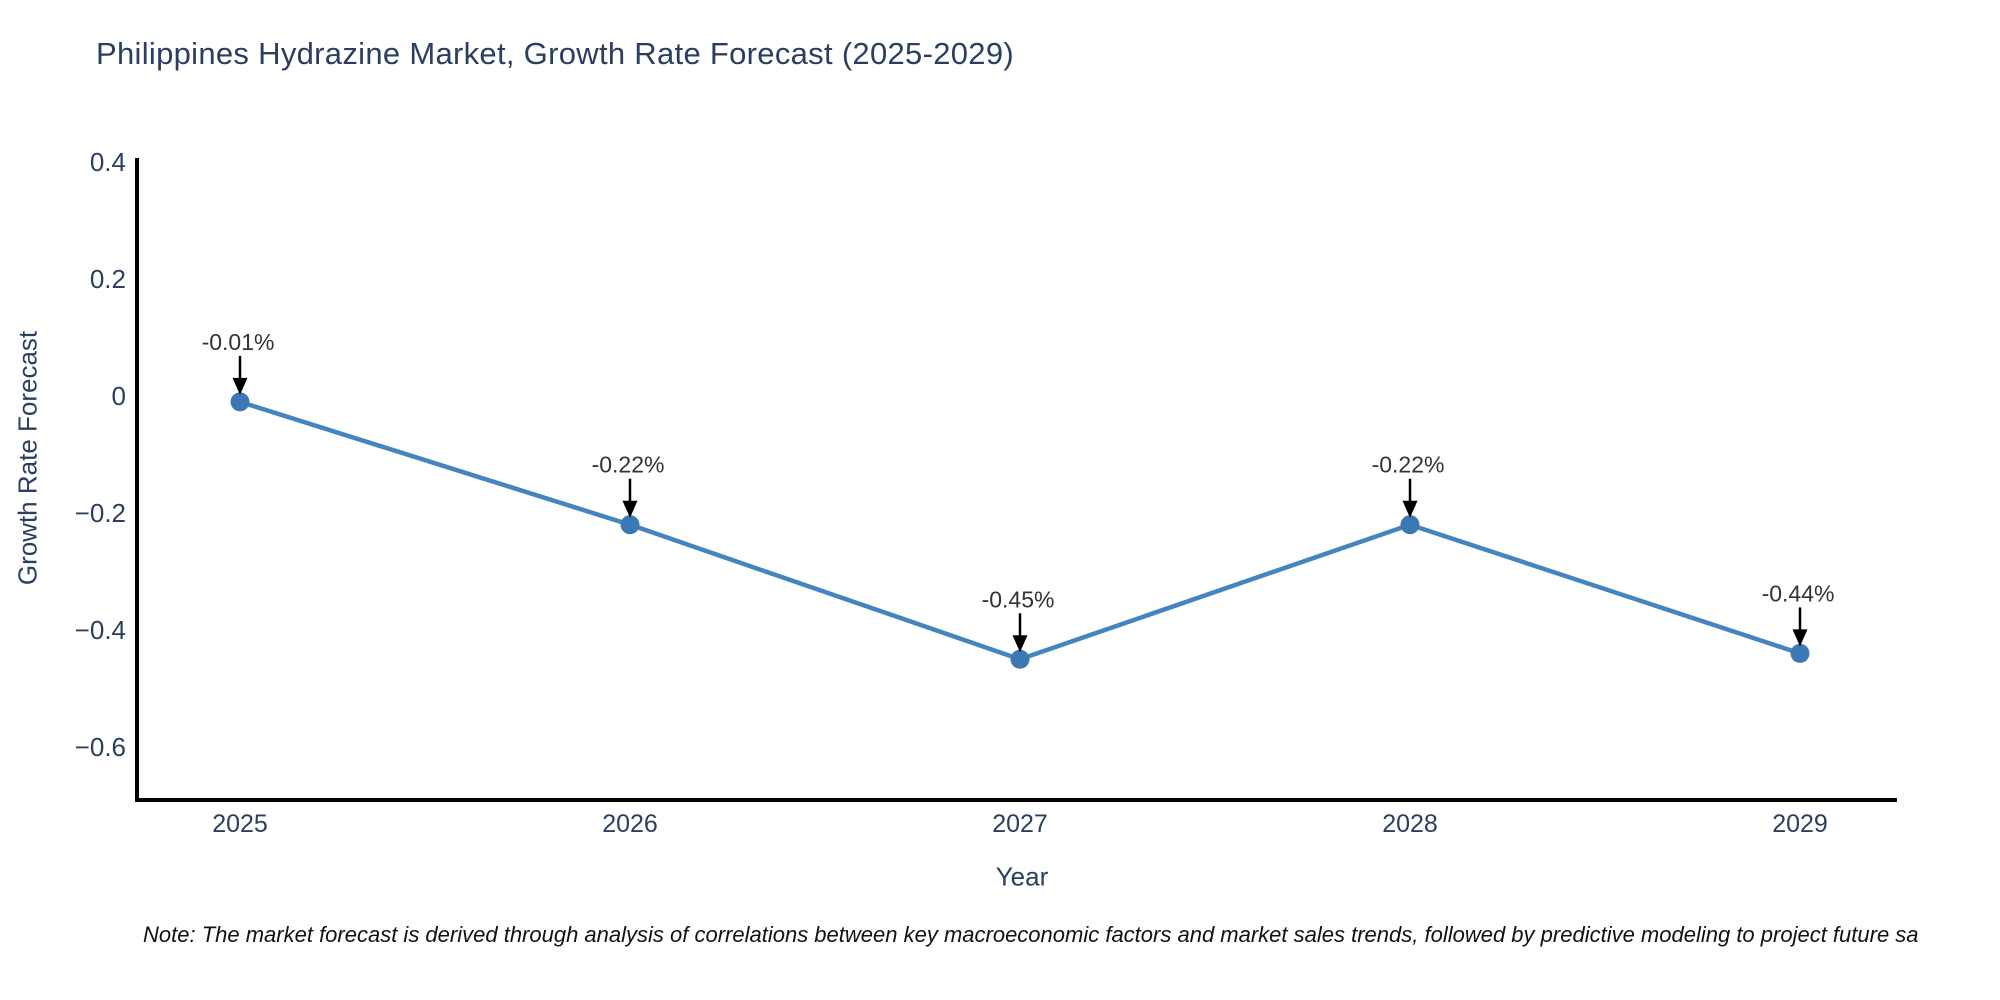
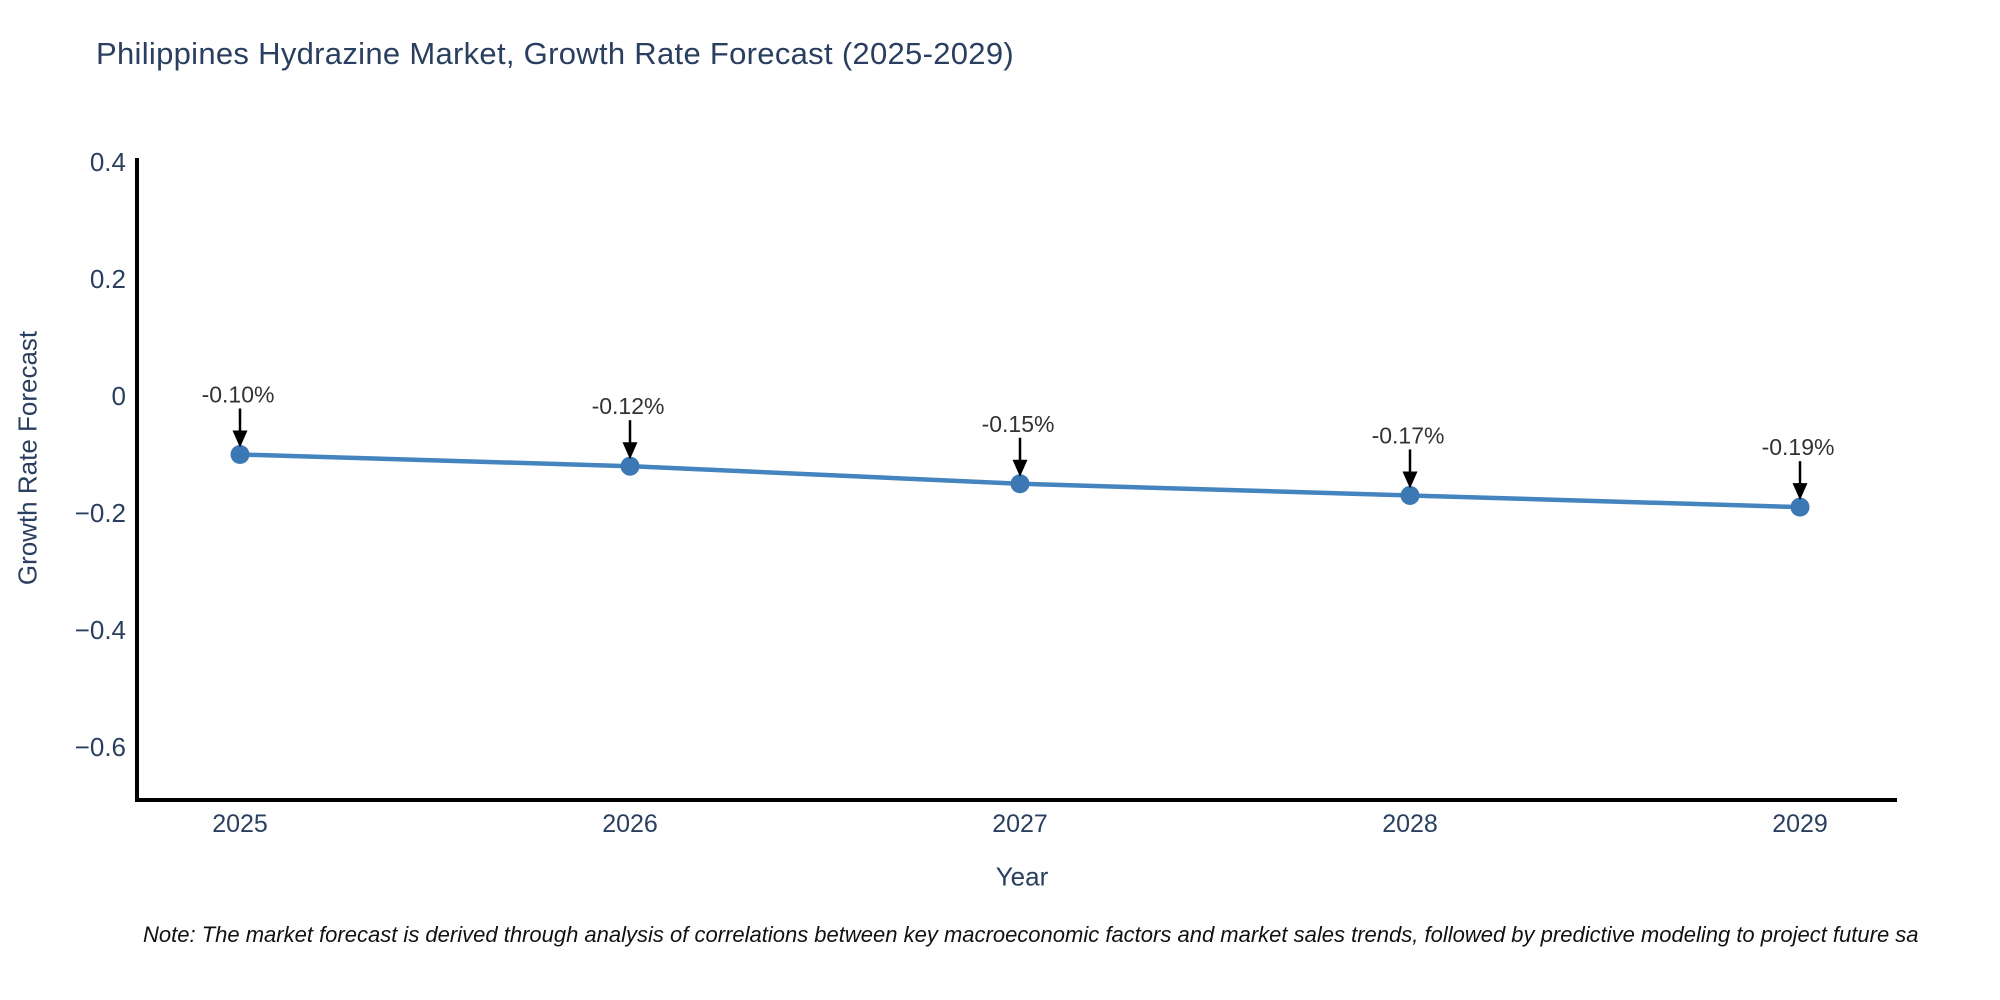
2025: -0.01% -> -0.10%
2026: -0.22% -> -0.12%
2027: -0.45% -> -0.15%
2028: -0.22% -> -0.17%
2029: -0.44% -> -0.19%
